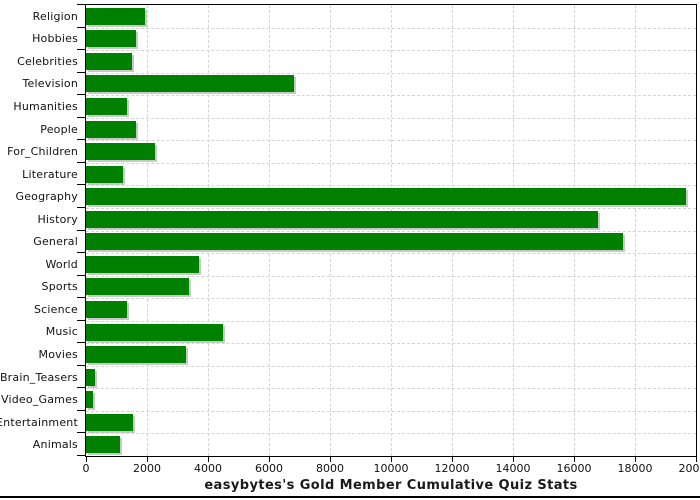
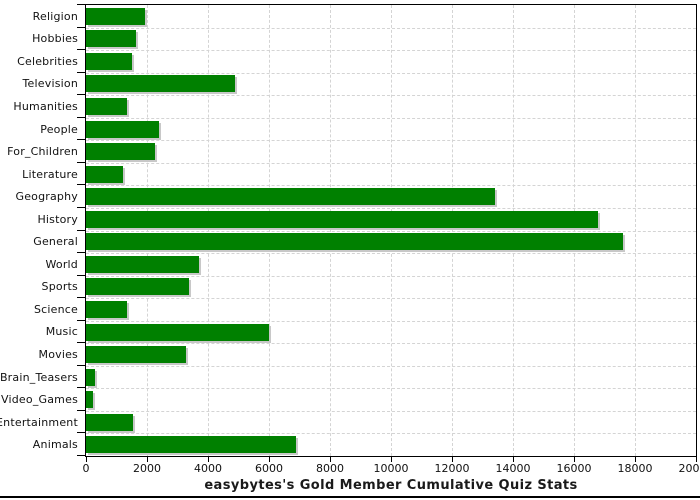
Television: 6800 -> 4900
People: 1600 -> 2400
Geography: 19700 -> 13400
Music: 4500 -> 6000
Animals: 1100 -> 6900
